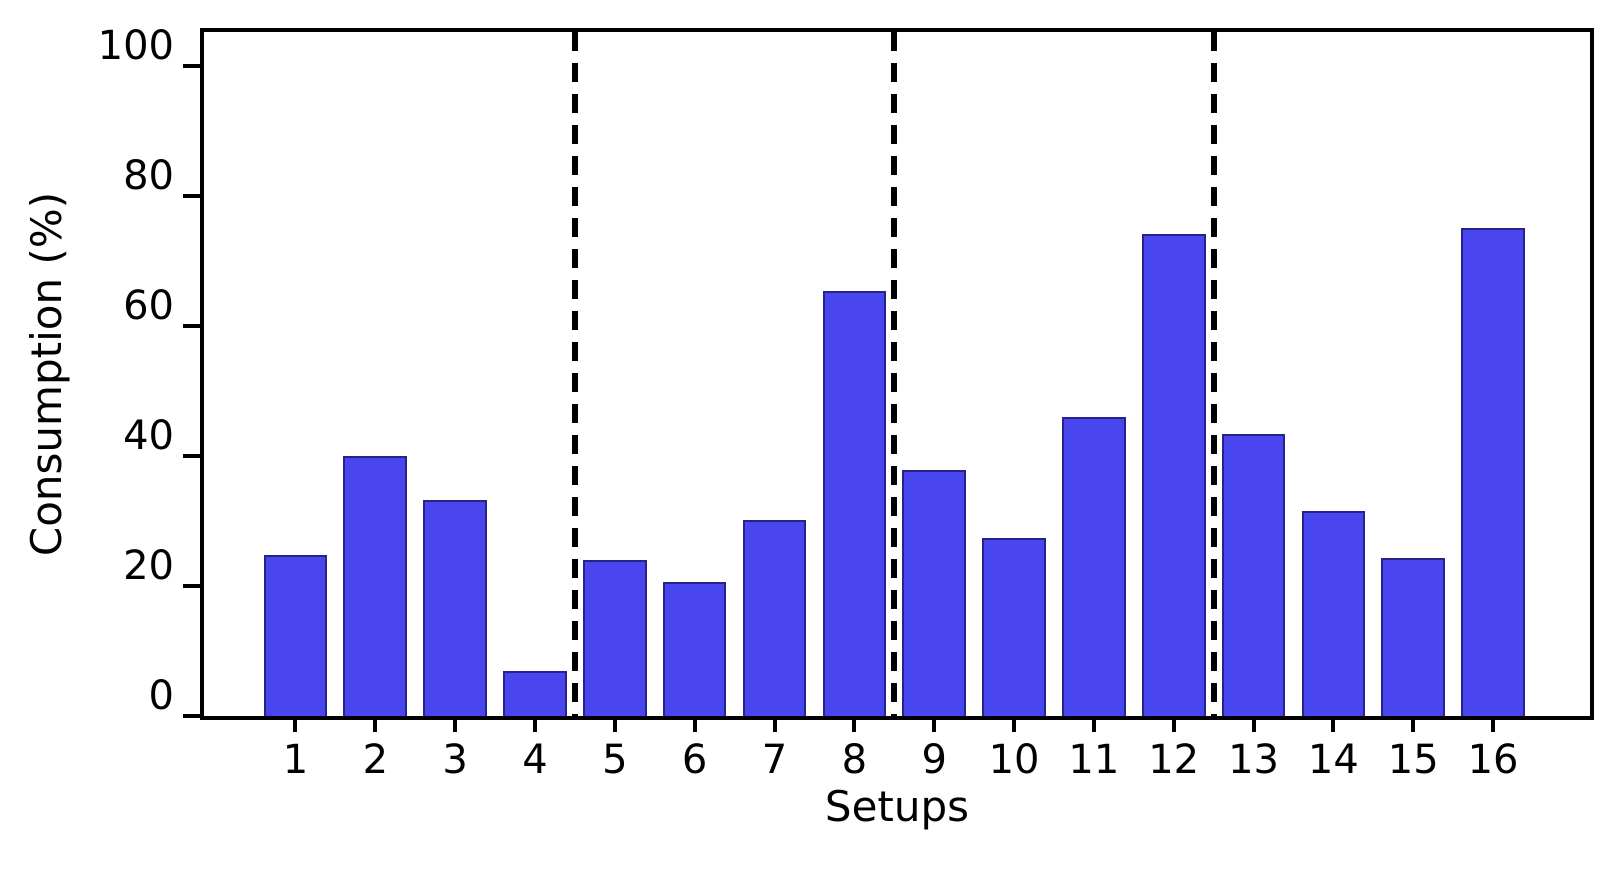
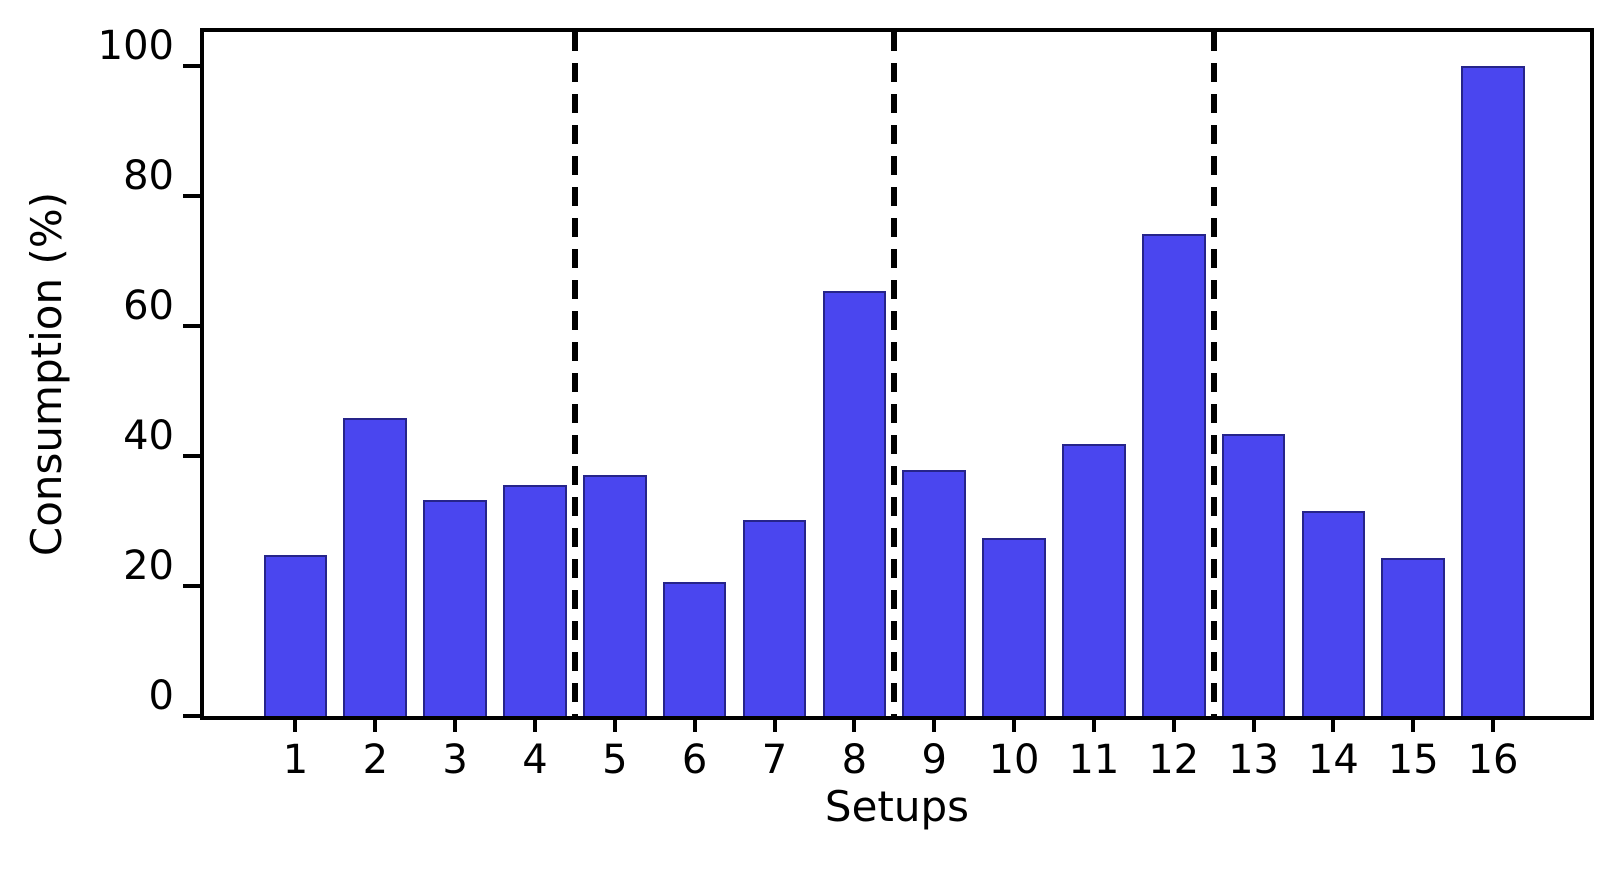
2: 40 -> 46
4: 7 -> 36
5: 24 -> 37
11: 46 -> 42
16: 75 -> 100
